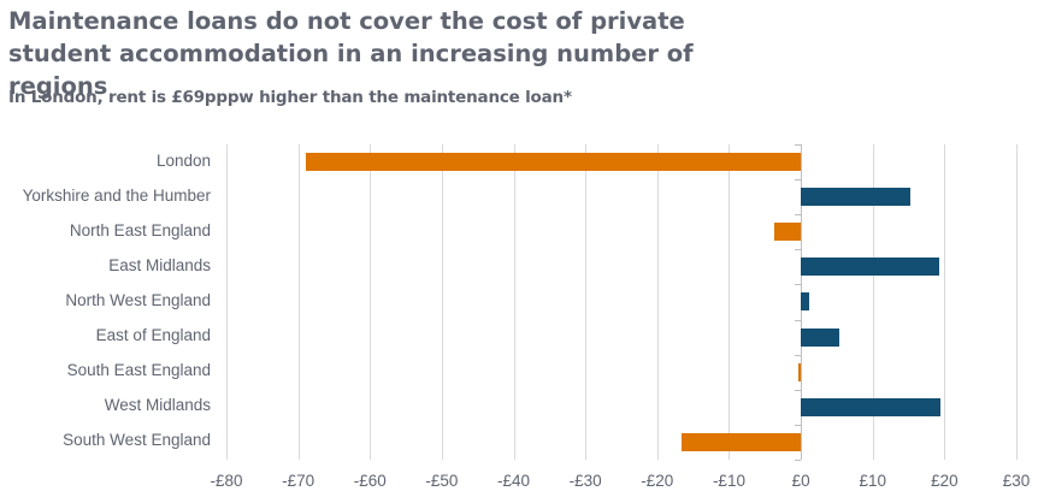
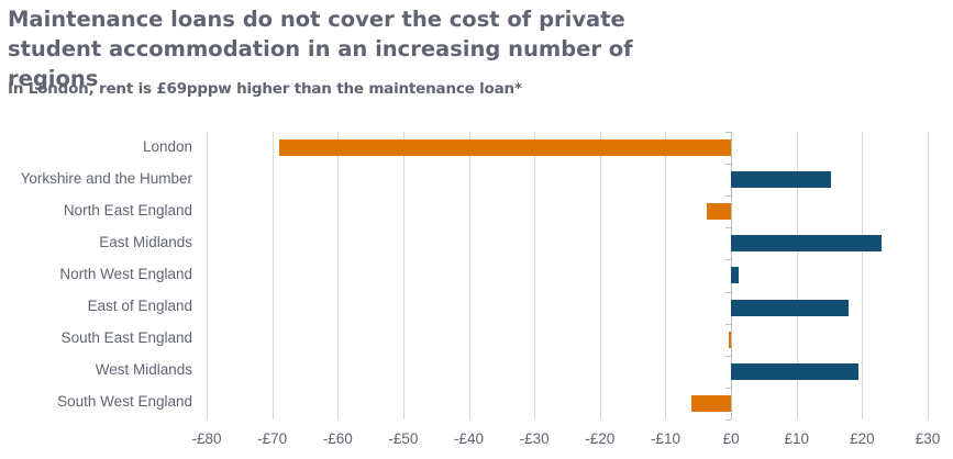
East Midlands: £19 -> £23
East of England: £5 -> £18
South West England: -£17 -> -£6
